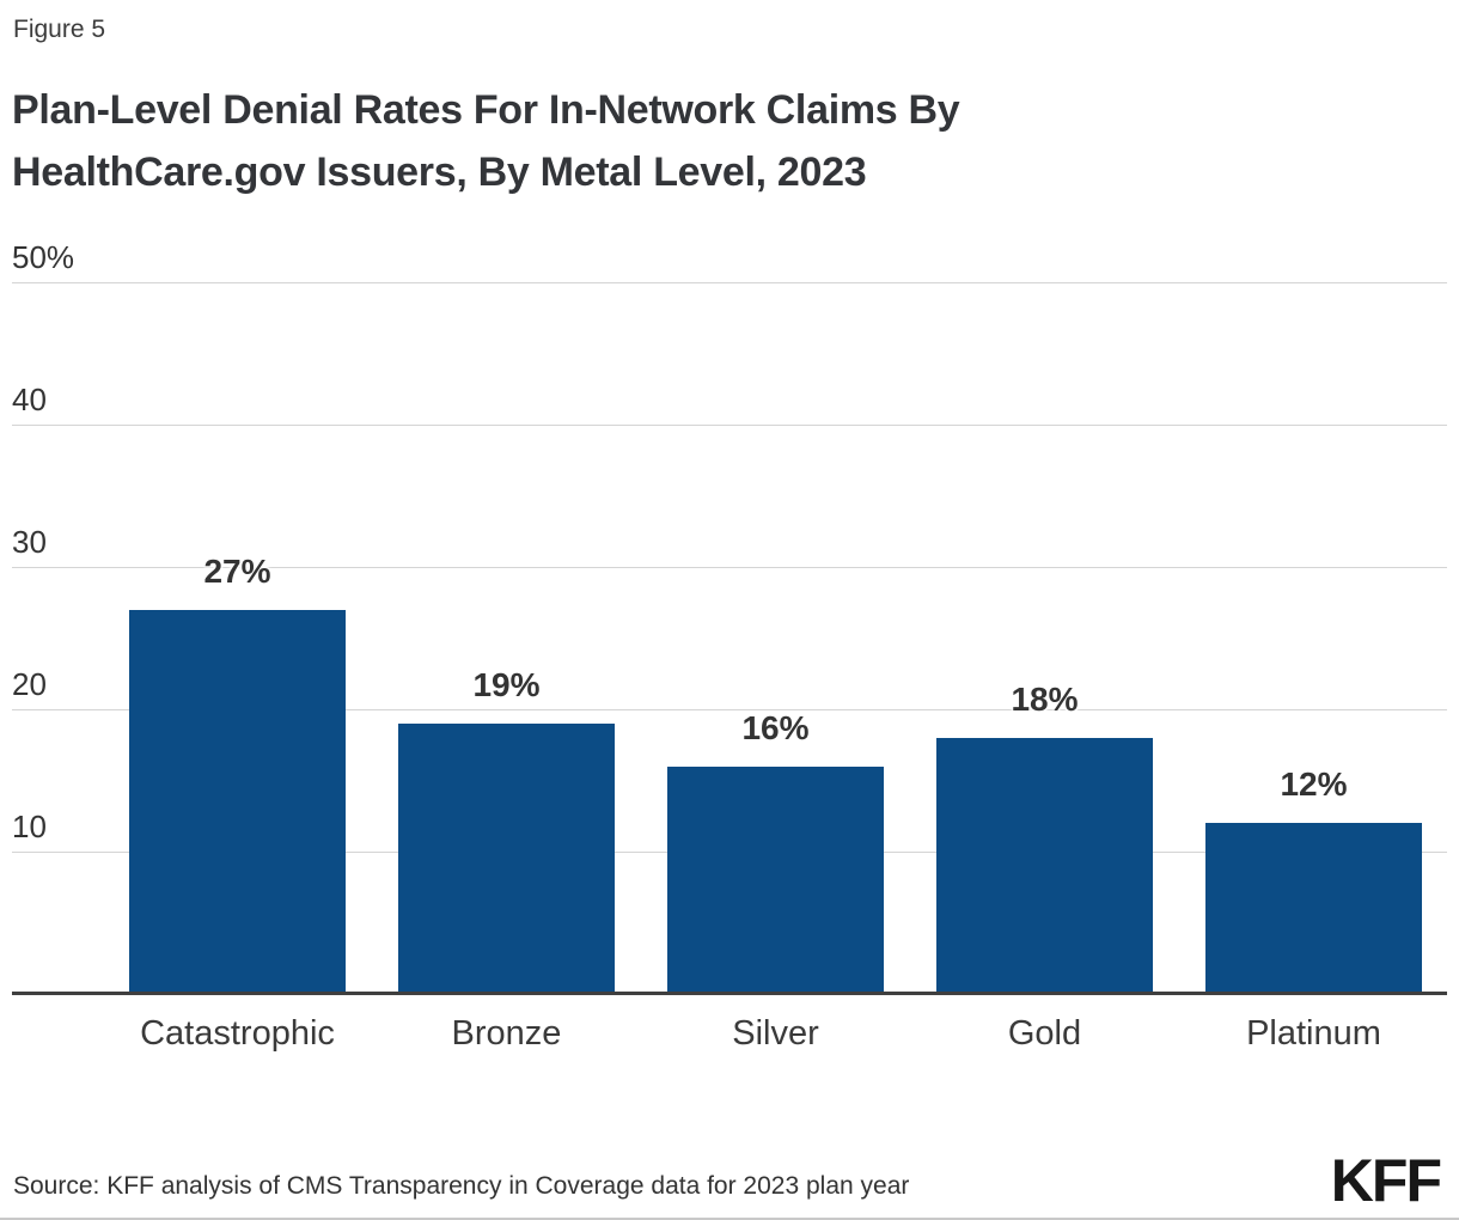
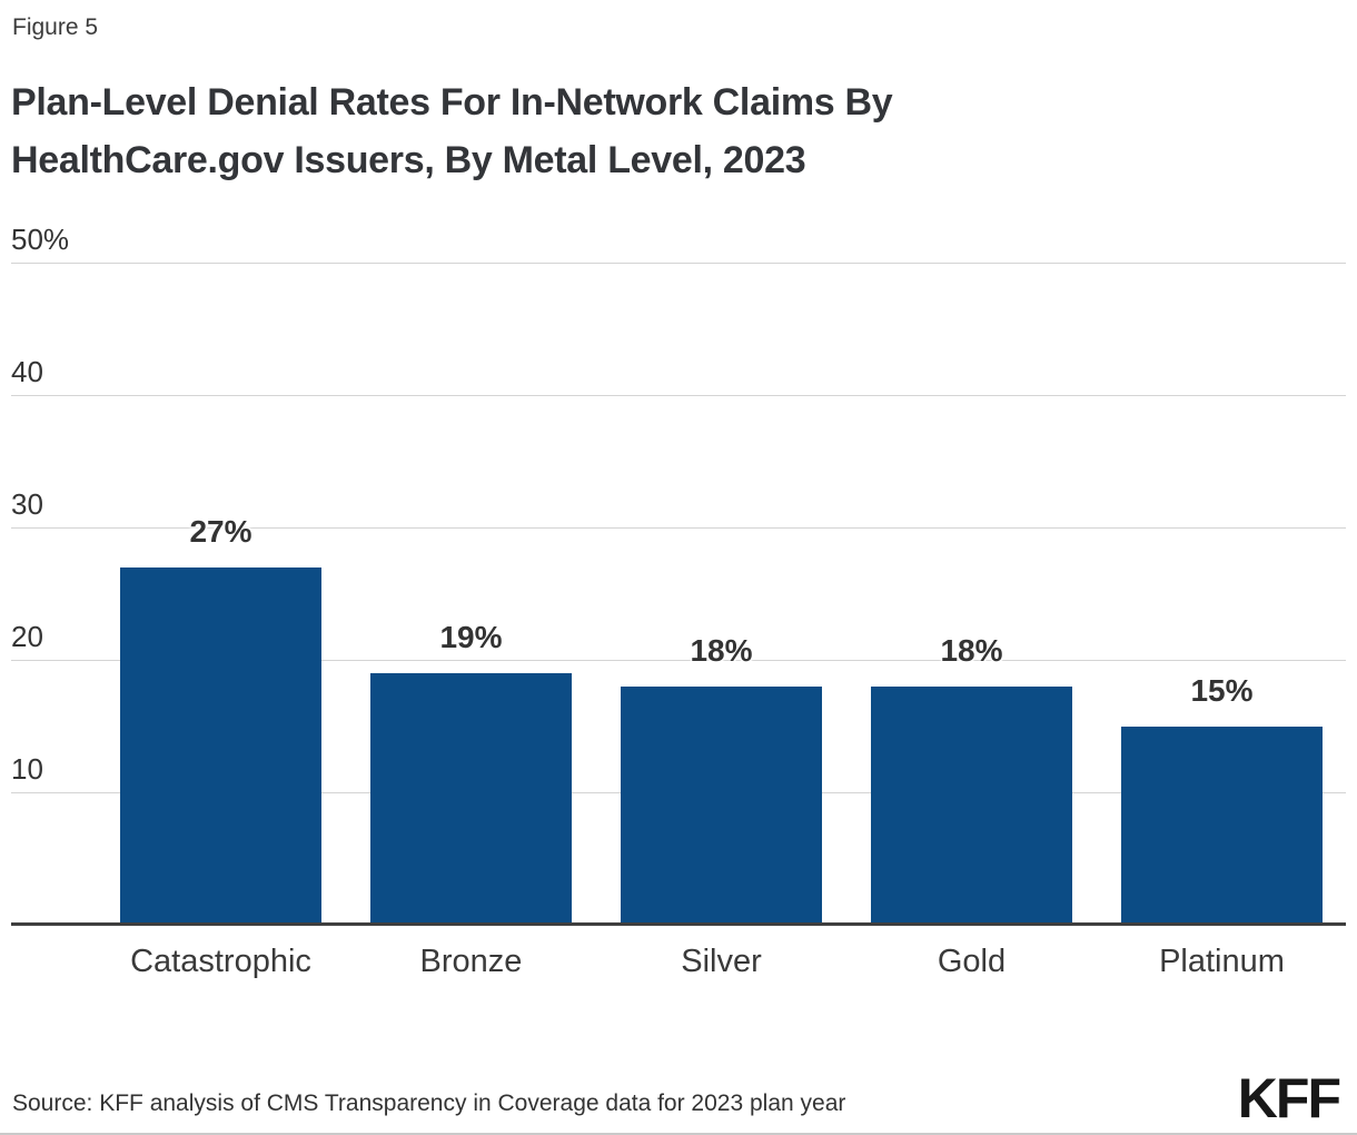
Silver: 16% -> 18%
Platinum: 12% -> 15%
